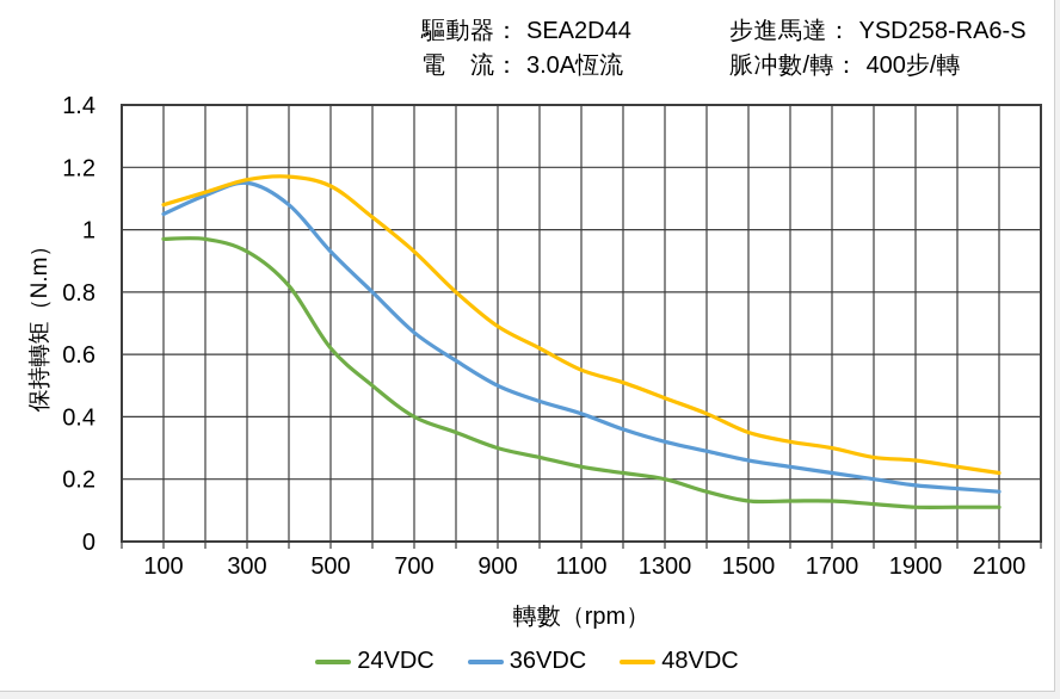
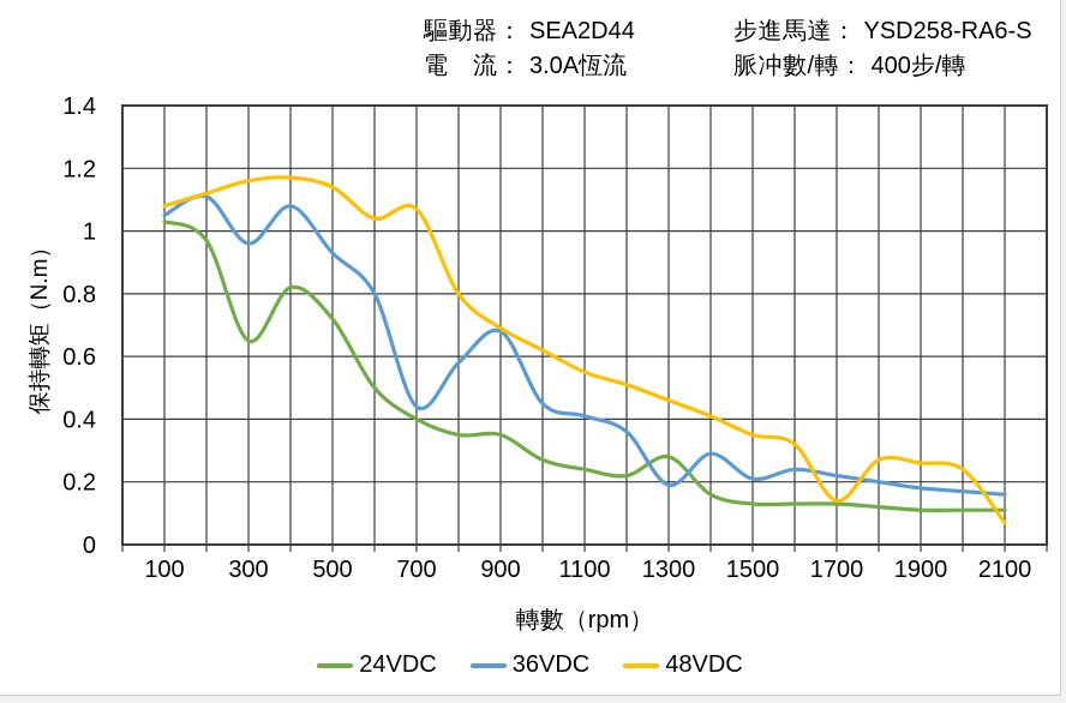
24VDC/100: 0.97 -> 1.03
24VDC/300: 0.93 -> 0.65
36VDC/300: 1.15 -> 0.96
24VDC/500: 0.62 -> 0.72
36VDC/700: 0.67 -> 0.44
48VDC/700: 0.93 -> 1.07
24VDC/900: 0.30 -> 0.35
36VDC/900: 0.50 -> 0.68
24VDC/1300: 0.20 -> 0.28
36VDC/1300: 0.32 -> 0.19
36VDC/1500: 0.26 -> 0.21
48VDC/1700: 0.30 -> 0.14
48VDC/2100: 0.22 -> 0.07
